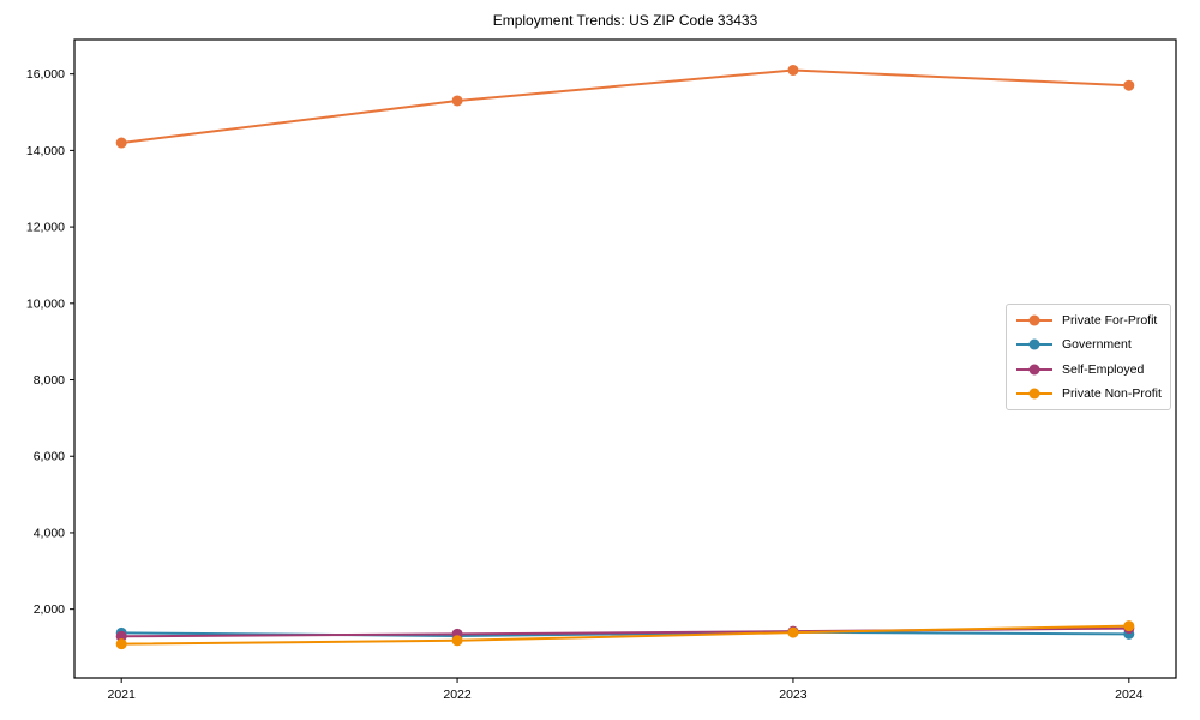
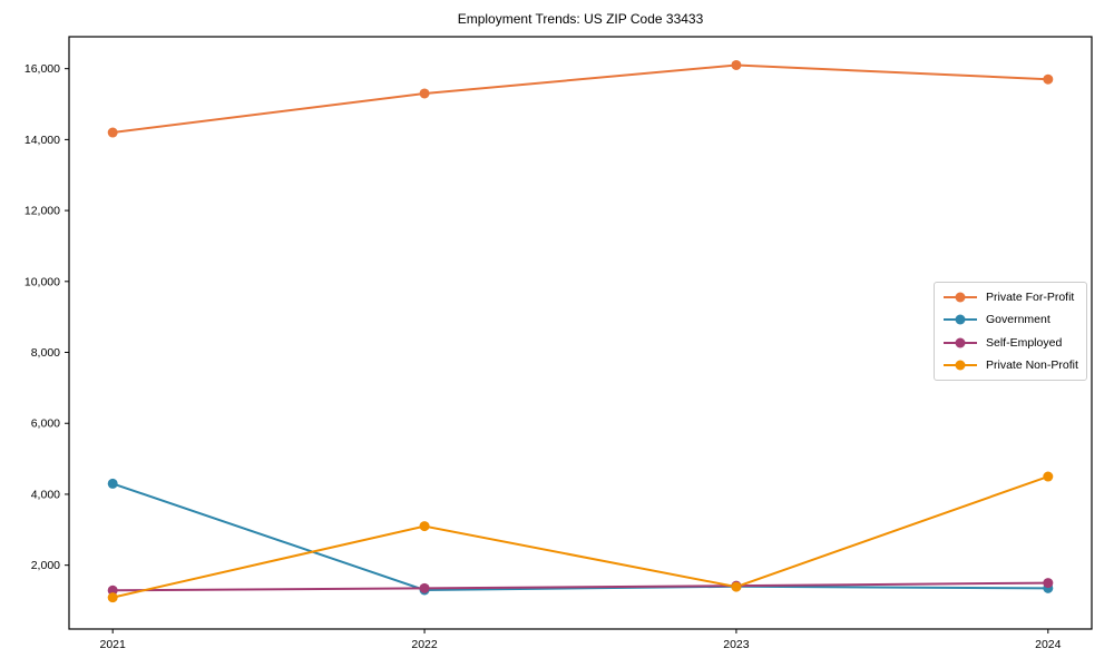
Government/2021: 1400 -> 4300
Private Non-Profit/2022: 1200 -> 3100
Private Non-Profit/2024: 1600 -> 4500
